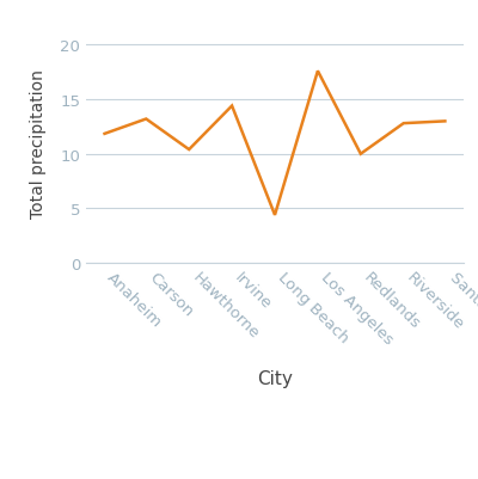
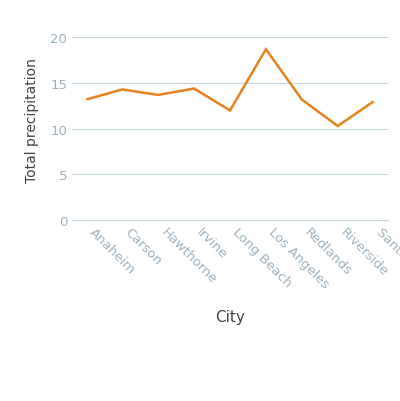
Anaheim: 11.8 -> 13.2
Carson: 13.2 -> 14.3
Hawthorne: 10.4 -> 13.7
Long Beach: 4.4 -> 12.0
Los Angeles: 17.6 -> 18.7
Redlands: 10.0 -> 13.2
Riverside: 12.8 -> 10.3
